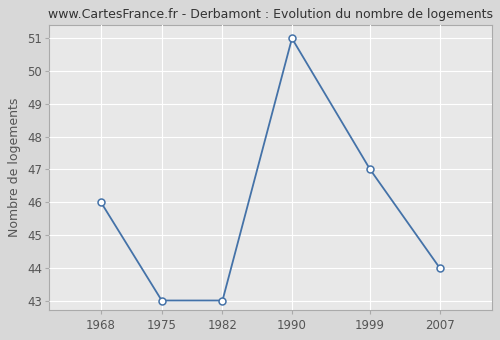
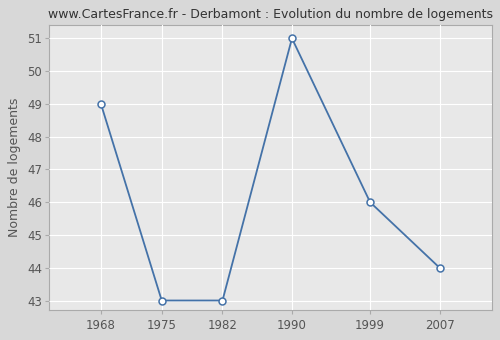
1968: 46 -> 49
1999: 47 -> 46
